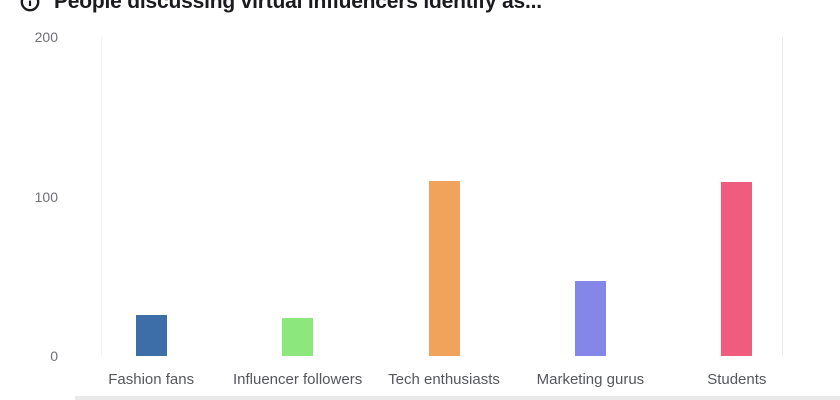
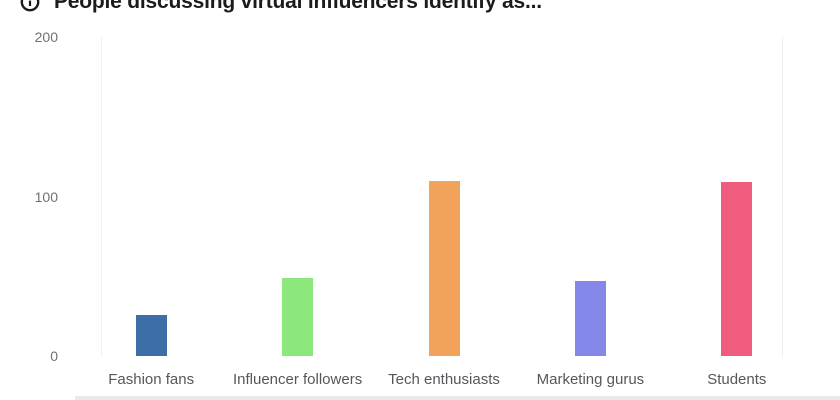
Influencer followers: 24 -> 49
